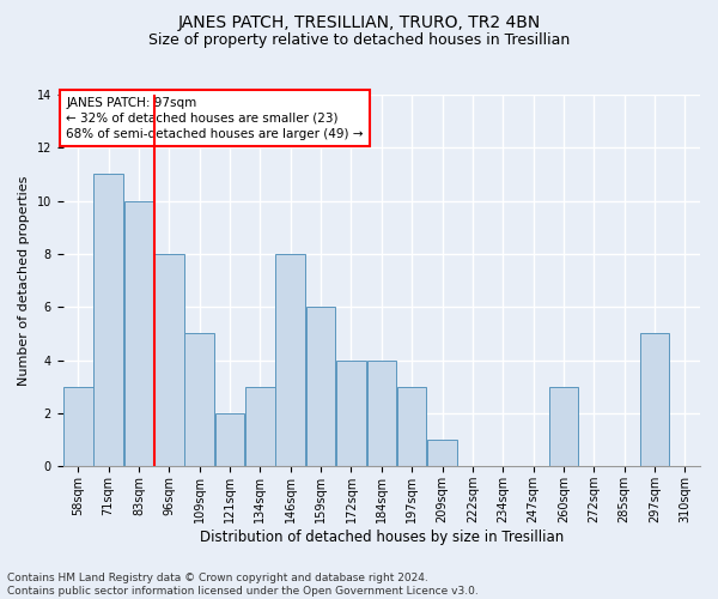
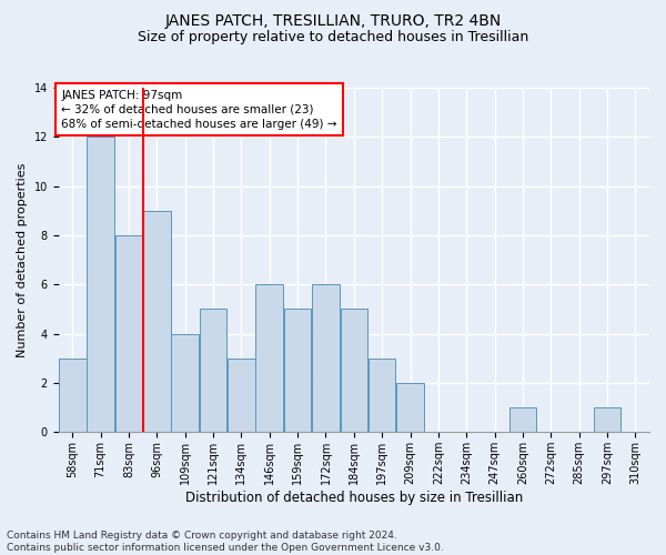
71sqm: 11 -> 12
83sqm: 10 -> 8
96sqm: 8 -> 9
109sqm: 5 -> 4
121sqm: 2 -> 5
146sqm: 8 -> 6
159sqm: 6 -> 5
172sqm: 4 -> 6
184sqm: 4 -> 5
209sqm: 1 -> 2
260sqm: 3 -> 1
297sqm: 5 -> 1
